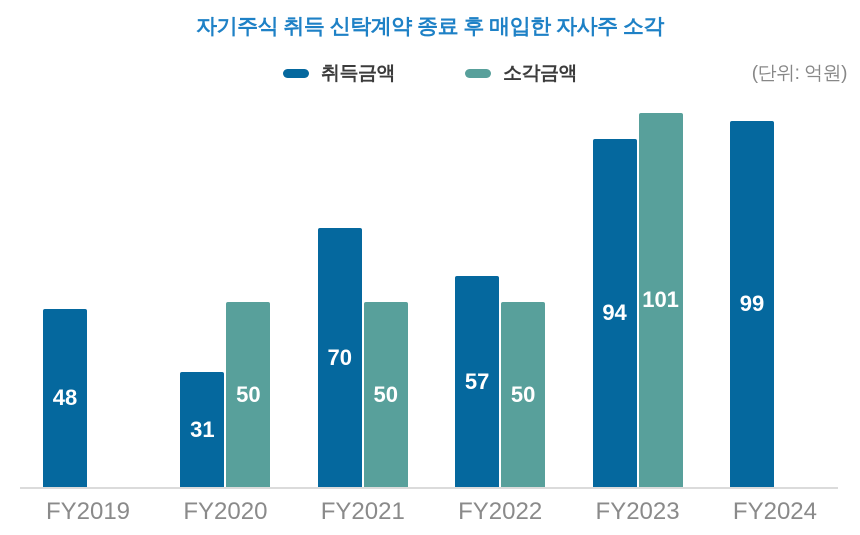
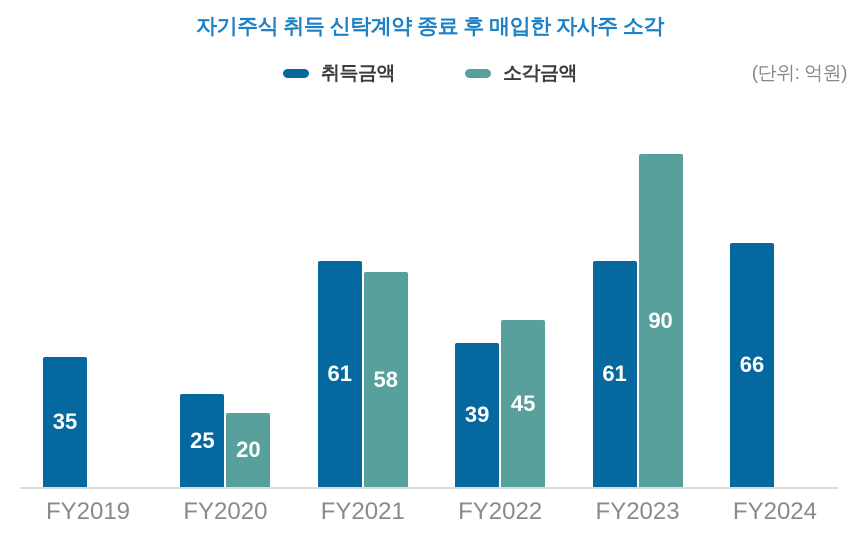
취득금액/FY2019: 48 -> 35
취득금액/FY2020: 31 -> 25
소각금액/FY2020: 50 -> 20
취득금액/FY2021: 70 -> 61
소각금액/FY2021: 50 -> 58
취득금액/FY2022: 57 -> 39
소각금액/FY2022: 50 -> 45
취득금액/FY2023: 94 -> 61
소각금액/FY2023: 101 -> 90
취득금액/FY2024: 99 -> 66
